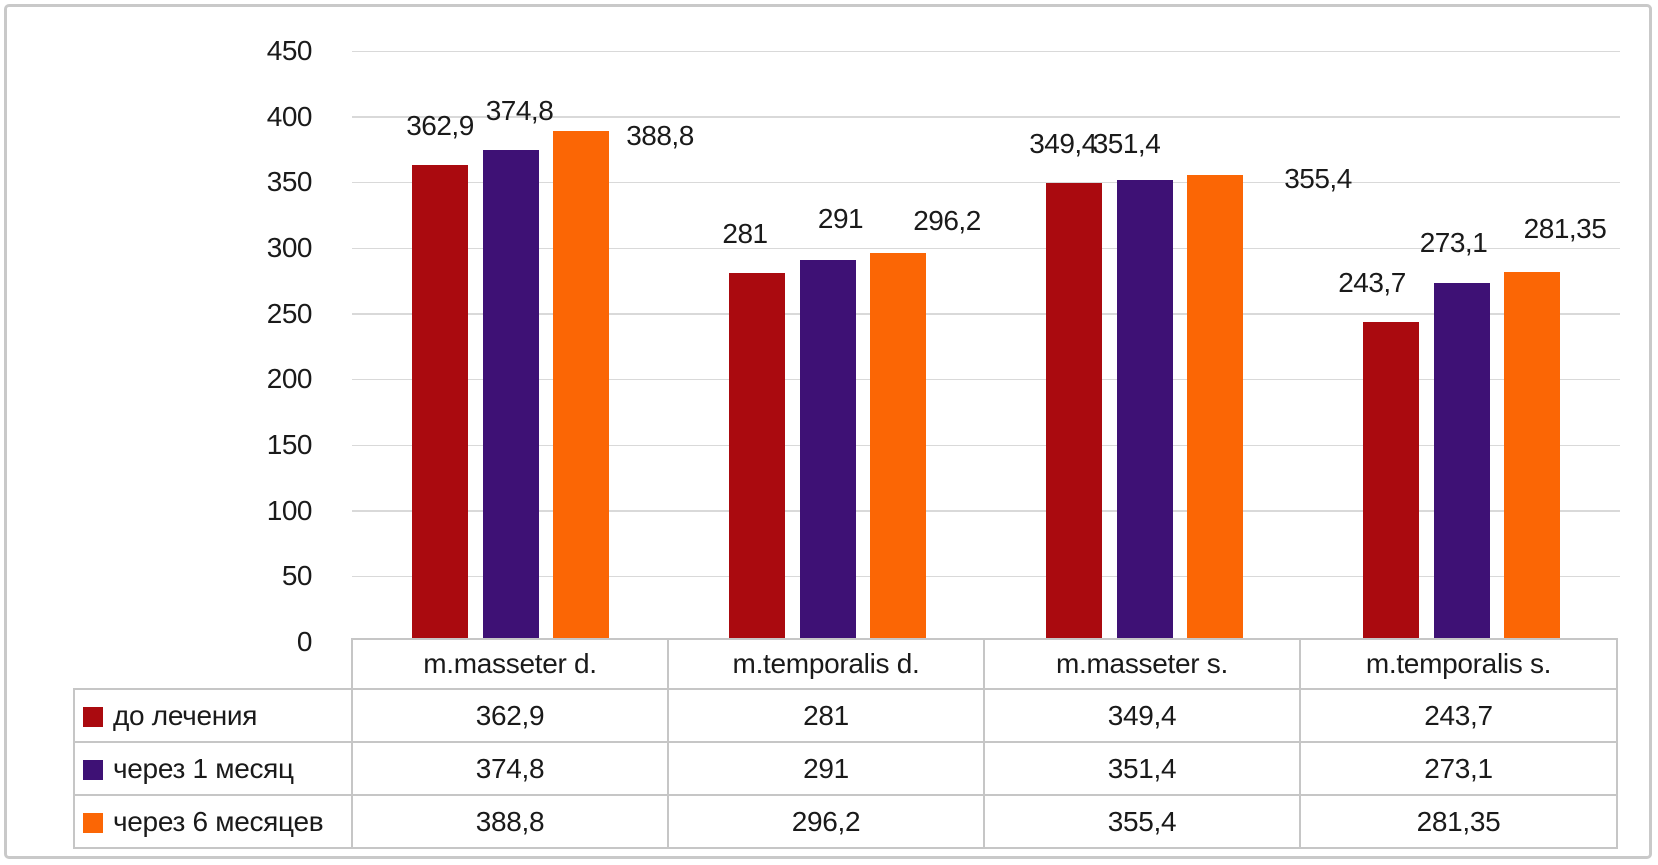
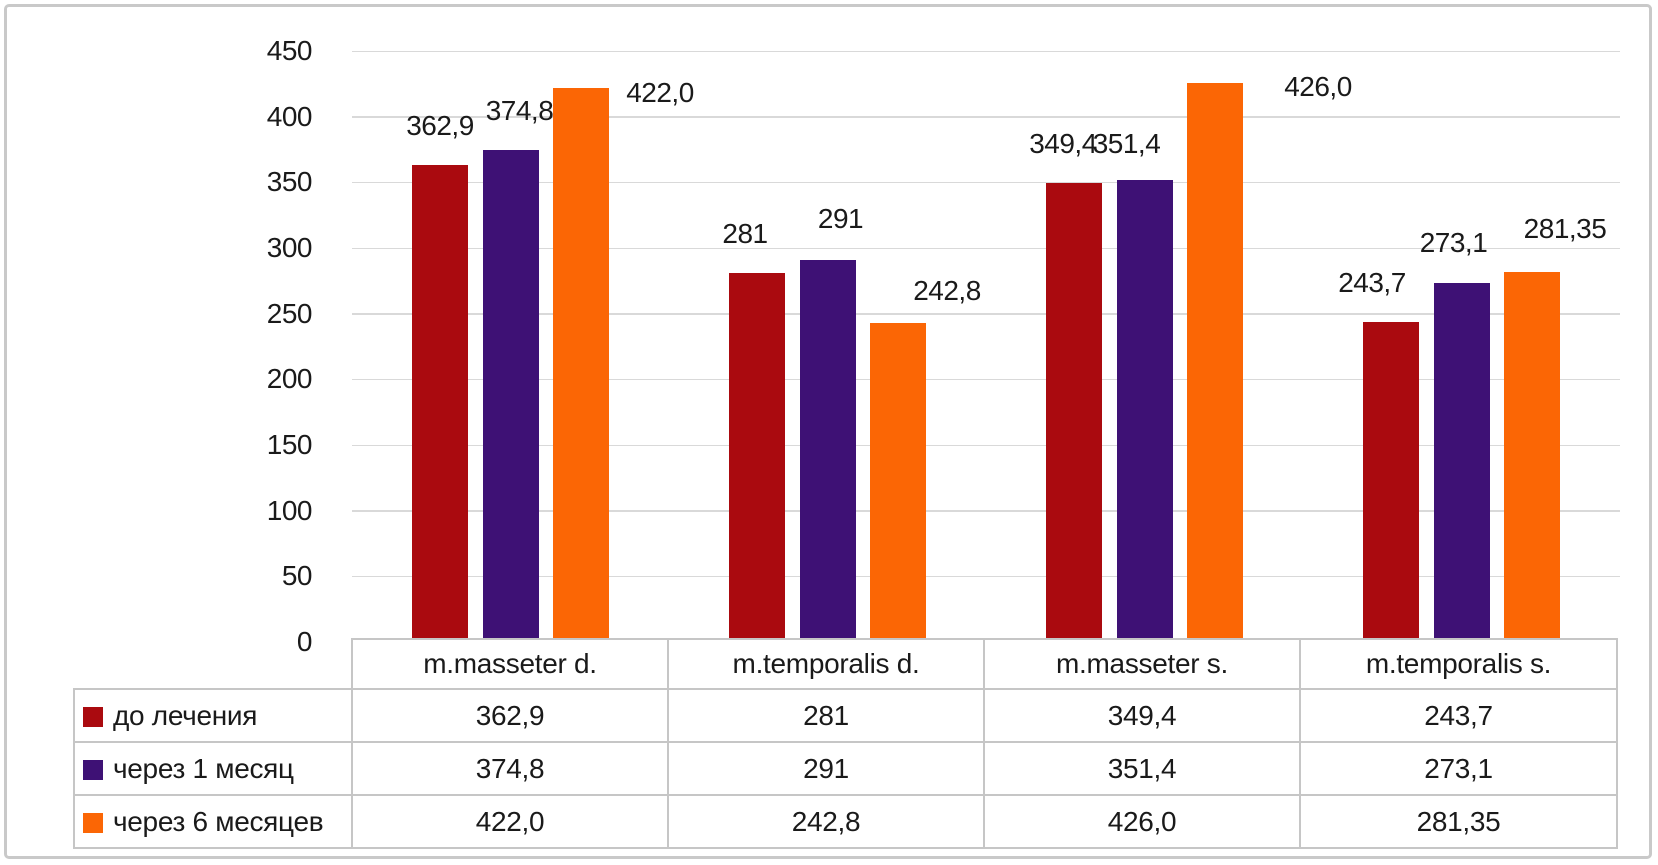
через 6 месяцев/m.masseter d.: 388,8 -> 422,0
через 6 месяцев/m.temporalis d.: 296,2 -> 242,8
через 6 месяцев/m.masseter s.: 355,4 -> 426,0
